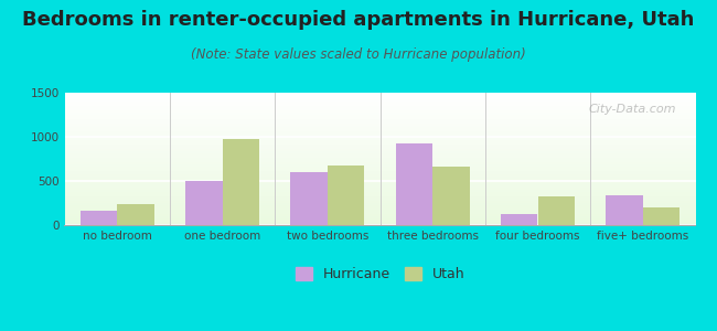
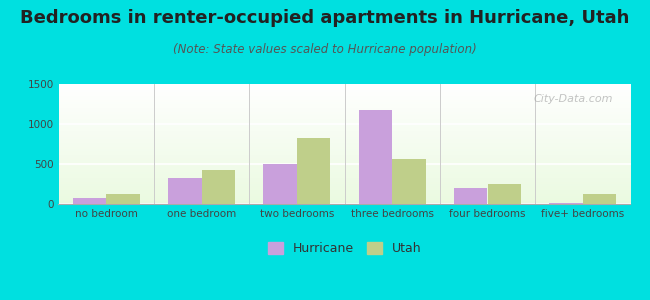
Hurricane/no bedroom: 160 -> 80
Utah/no bedroom: 240 -> 130
Hurricane/one bedroom: 500 -> 330
Utah/one bedroom: 980 -> 430
Hurricane/two bedrooms: 600 -> 500
Utah/two bedrooms: 680 -> 820
Hurricane/three bedrooms: 920 -> 1180
Utah/three bedrooms: 660 -> 560
Hurricane/four bedrooms: 120 -> 200
Utah/four bedrooms: 320 -> 260
Hurricane/five+ bedrooms: 340 -> 20
Utah/five+ bedrooms: 200 -> 130
